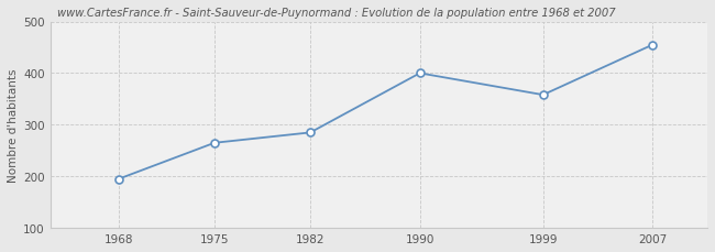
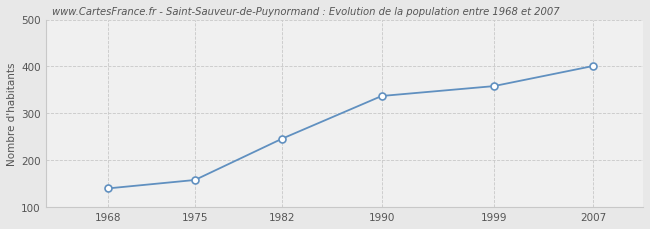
1968: 195 -> 140
1975: 265 -> 158
1982: 285 -> 246
1990: 400 -> 337
2007: 455 -> 401
